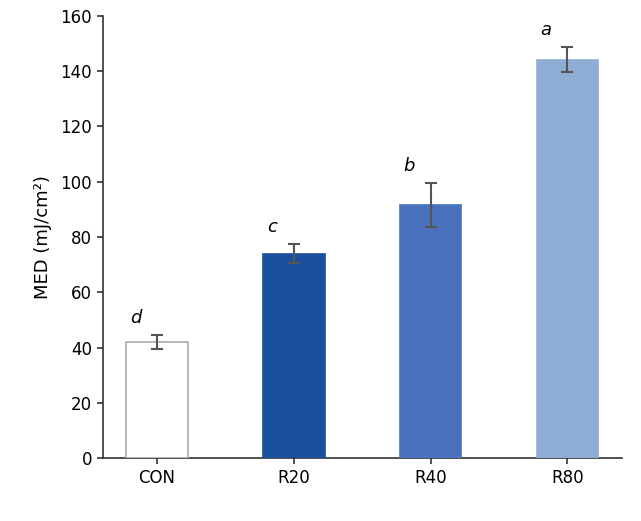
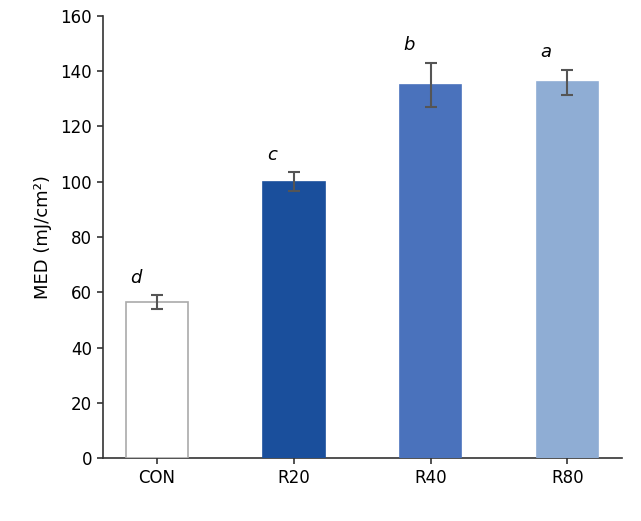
CON: 42.0 -> 56.5
R20: 74.0 -> 100.0
R40: 91.5 -> 135.0
R80: 144.0 -> 136.0
